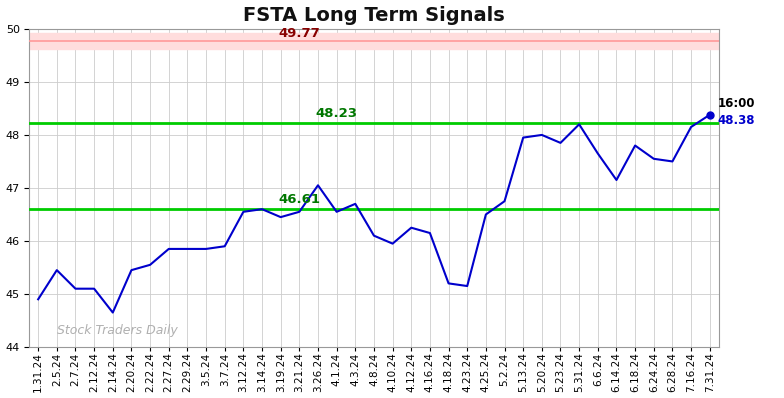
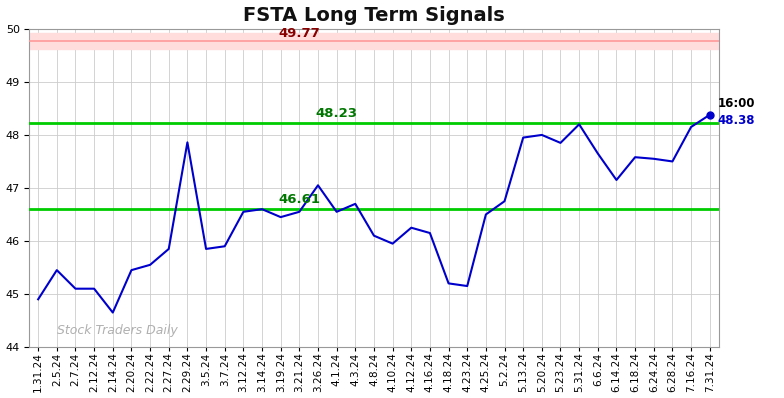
2.29.24: 45.85 -> 47.86
6.18.24: 47.80 -> 47.58
